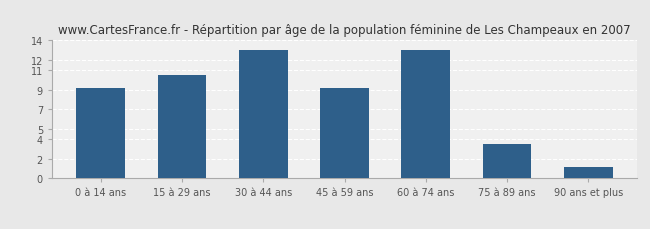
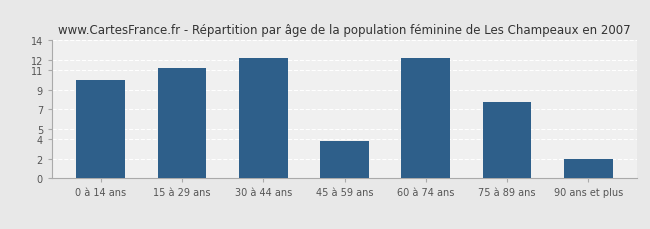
0 à 14 ans: 9.2 -> 10.0
15 à 29 ans: 10.5 -> 11.2
30 à 44 ans: 13.0 -> 12.2
45 à 59 ans: 9.2 -> 3.8
60 à 74 ans: 13.0 -> 12.2
75 à 89 ans: 3.5 -> 7.8
90 ans et plus: 1.2 -> 2.0
